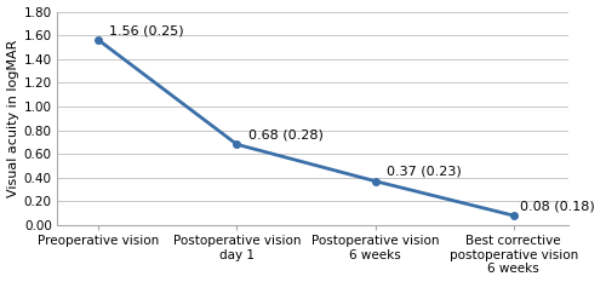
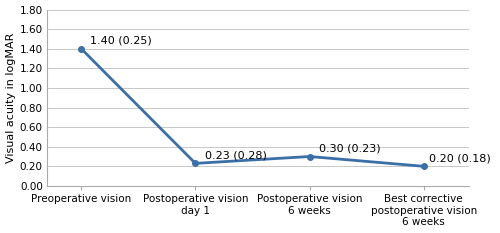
Preoperative vision: 1.56 -> 1.40
Postoperative vision day 1: 0.68 -> 0.23
Postoperative vision 6 weeks: 0.37 -> 0.30
Best corrective postoperative vision 6 weeks: 0.08 -> 0.20
